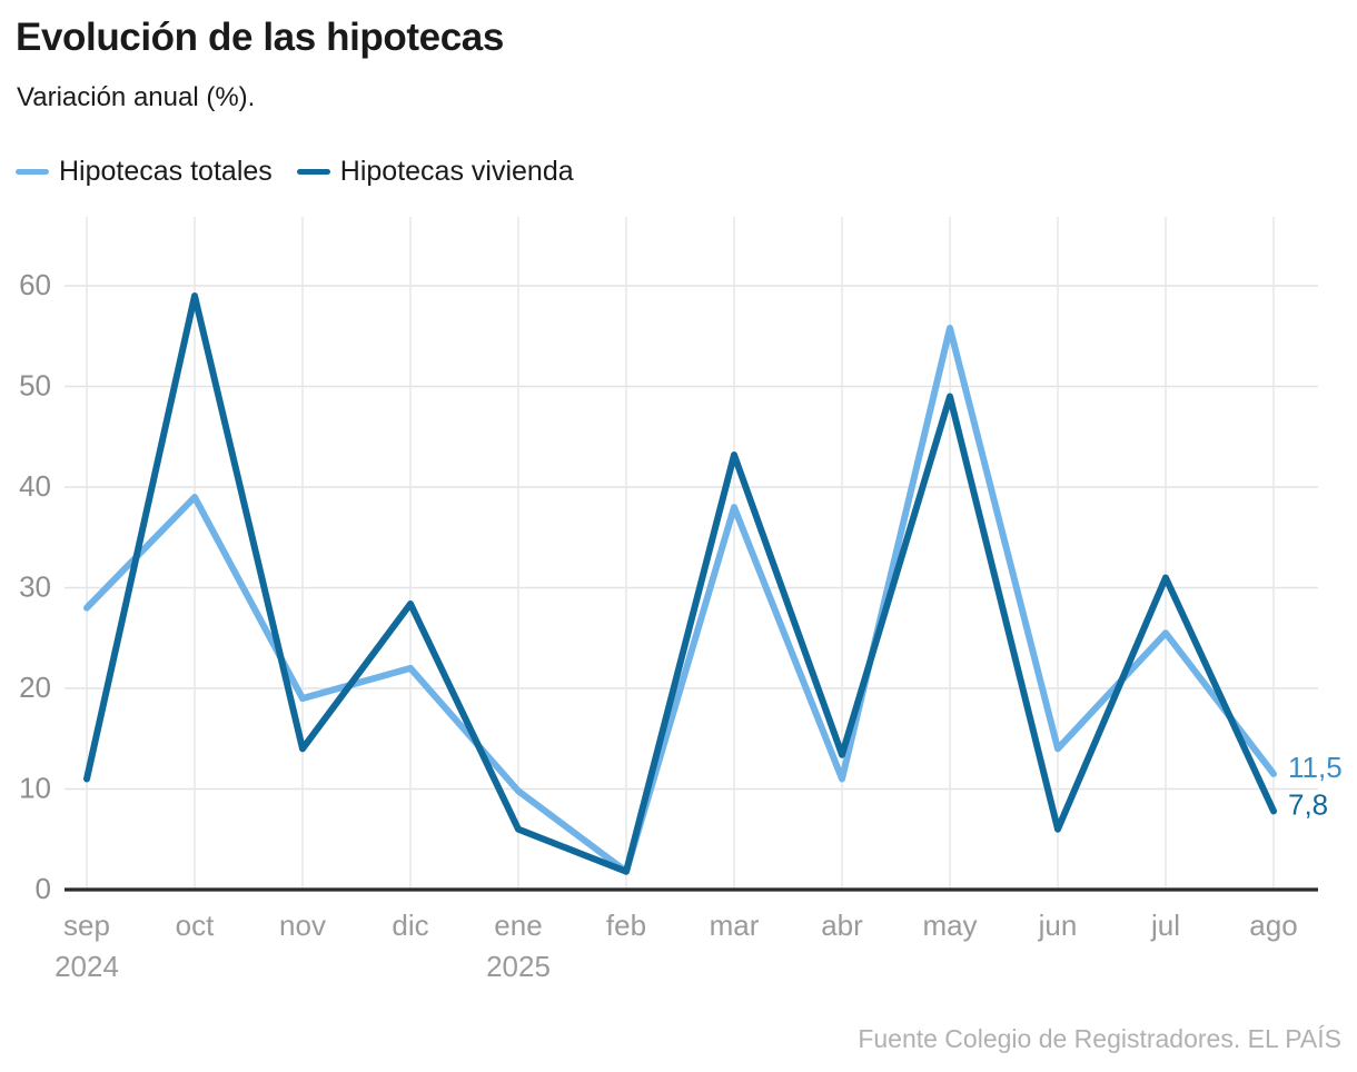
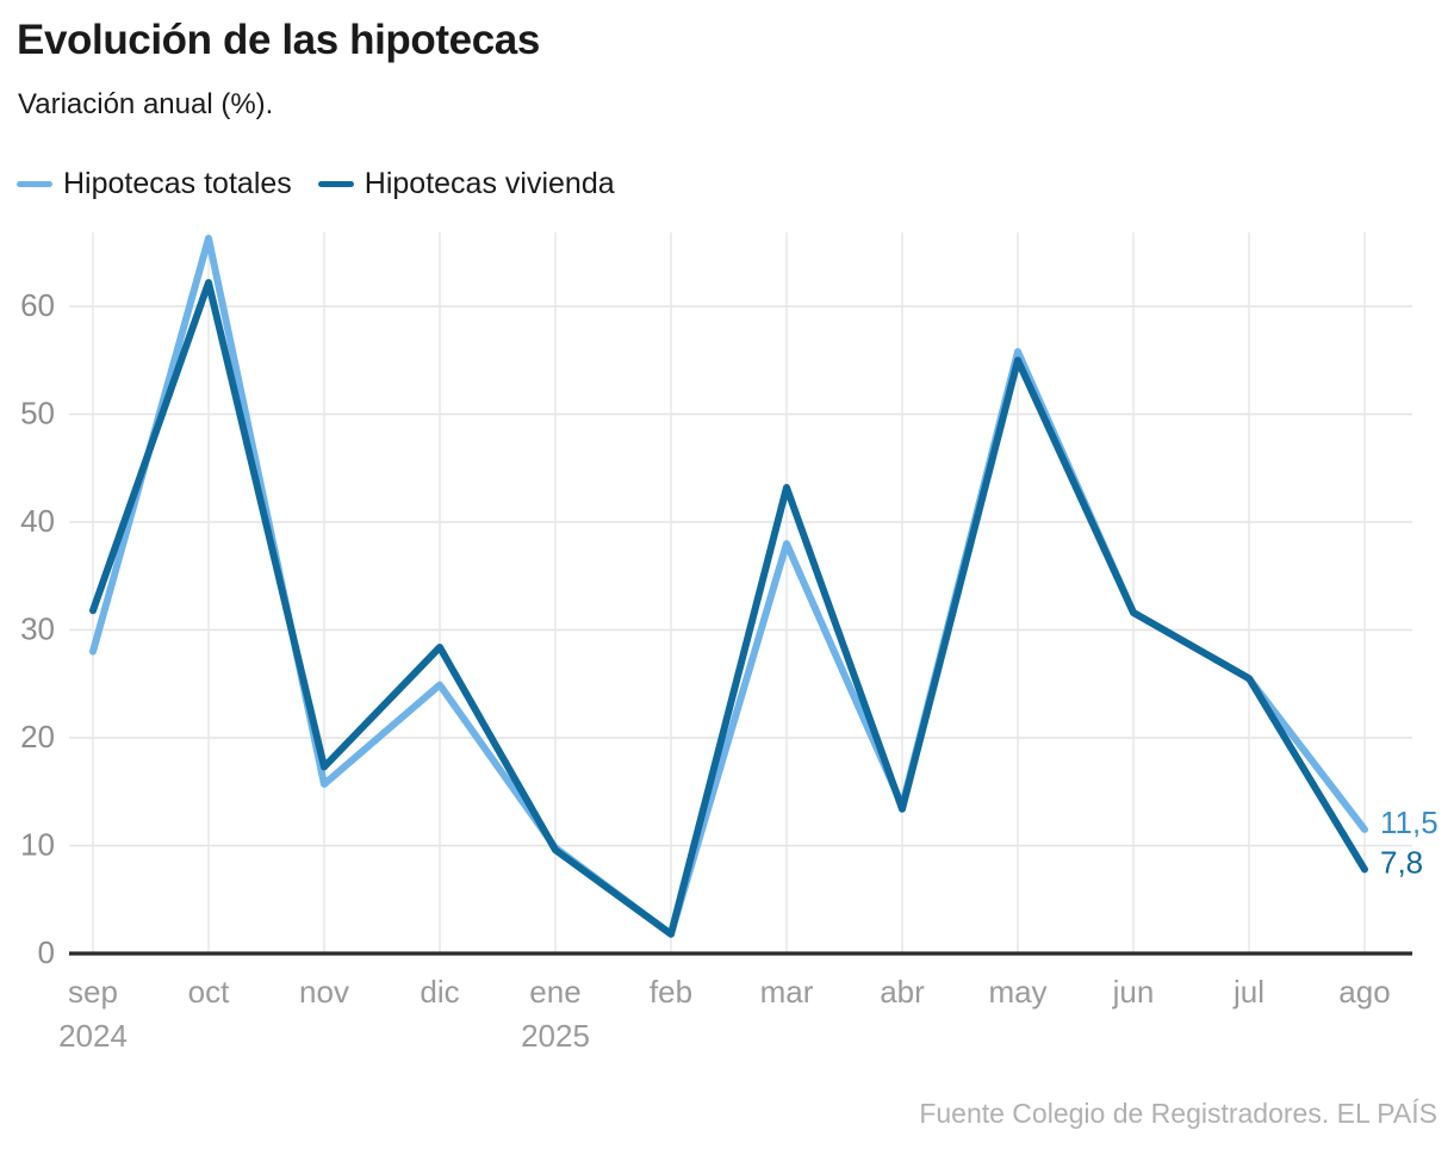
Hipotecas vivienda/sep: 11 -> 32
Hipotecas totales/oct: 39 -> 66
Hipotecas vivienda/oct: 59 -> 62
Hipotecas totales/nov: 19 -> 16
Hipotecas vivienda/nov: 14 -> 17
Hipotecas totales/dic: 22 -> 25
Hipotecas vivienda/ene: 6 -> 10
Hipotecas totales/abr: 11 -> 14
Hipotecas vivienda/may: 49 -> 55
Hipotecas totales/jun: 14 -> 32
Hipotecas vivienda/jun: 6 -> 32
Hipotecas vivienda/jul: 31 -> 26
